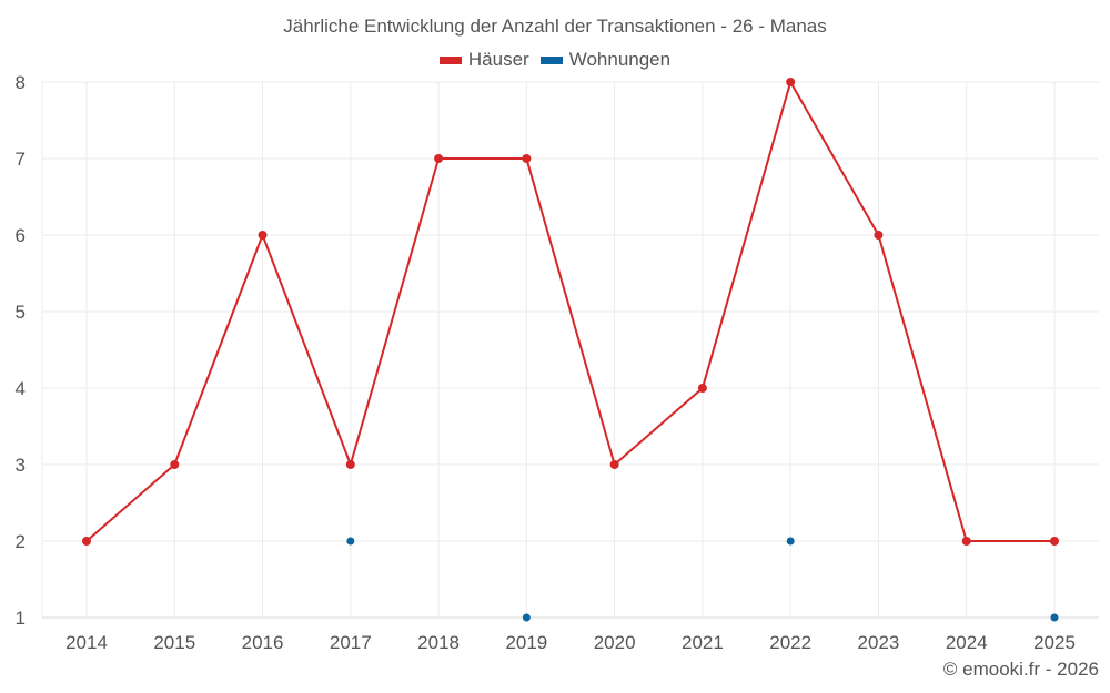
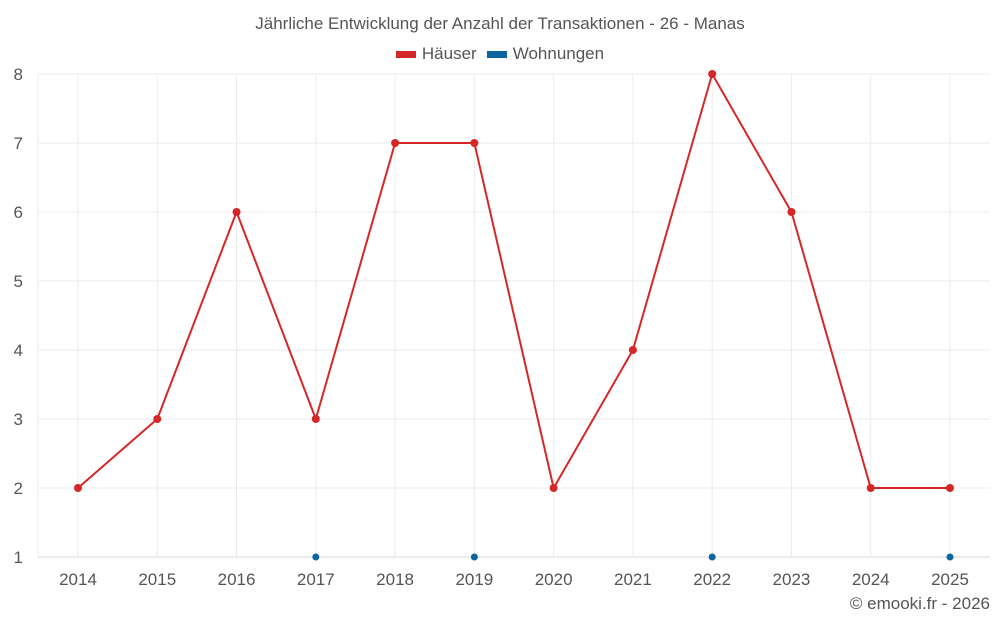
Wohnungen/2017: 2 -> 1
Häuser/2020: 3 -> 2
Wohnungen/2022: 2 -> 1
